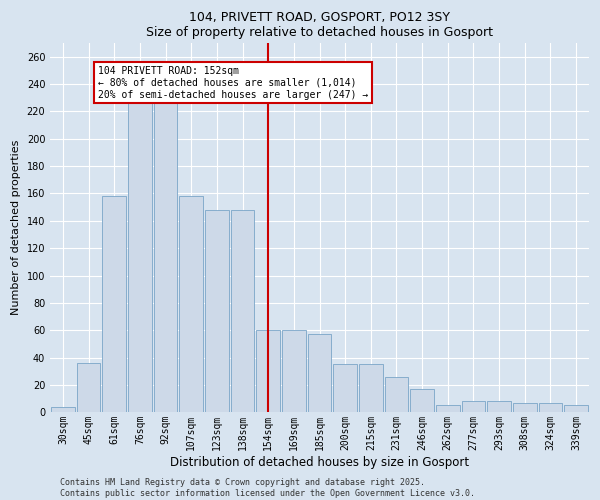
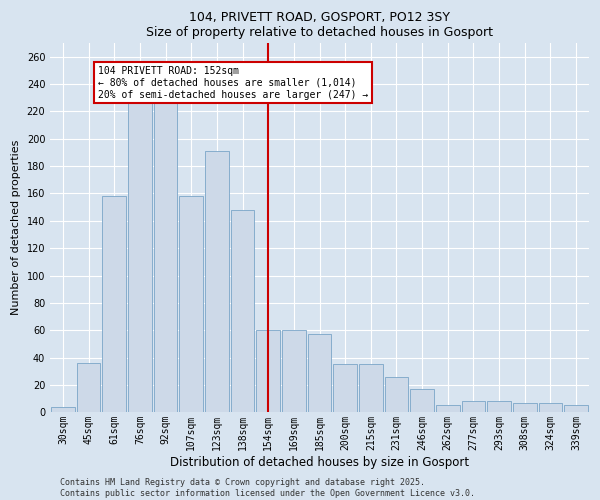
123sqm: 148 -> 191
